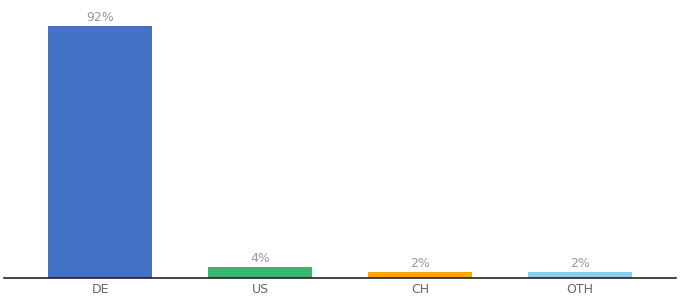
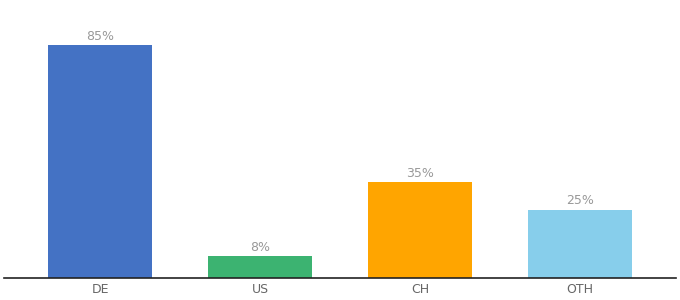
DE: 92% -> 85%
US: 4% -> 8%
CH: 2% -> 35%
OTH: 2% -> 25%
